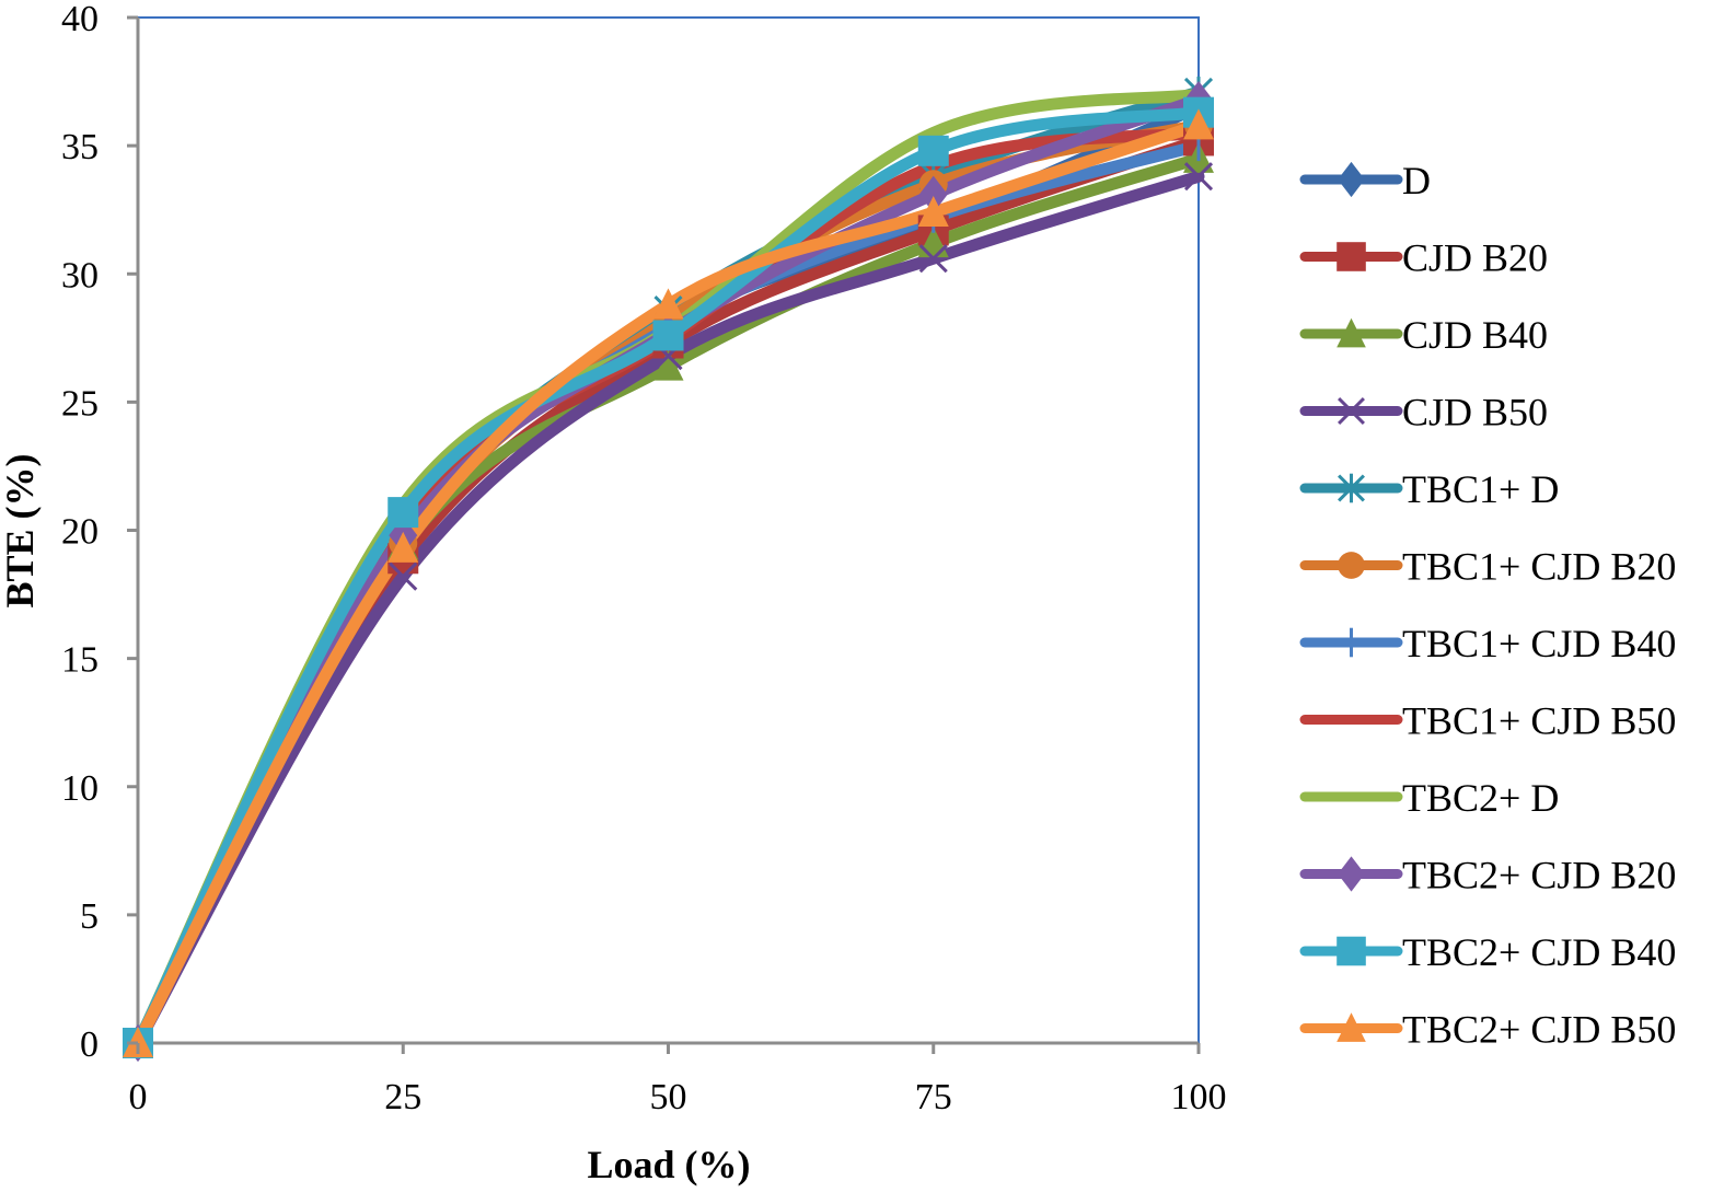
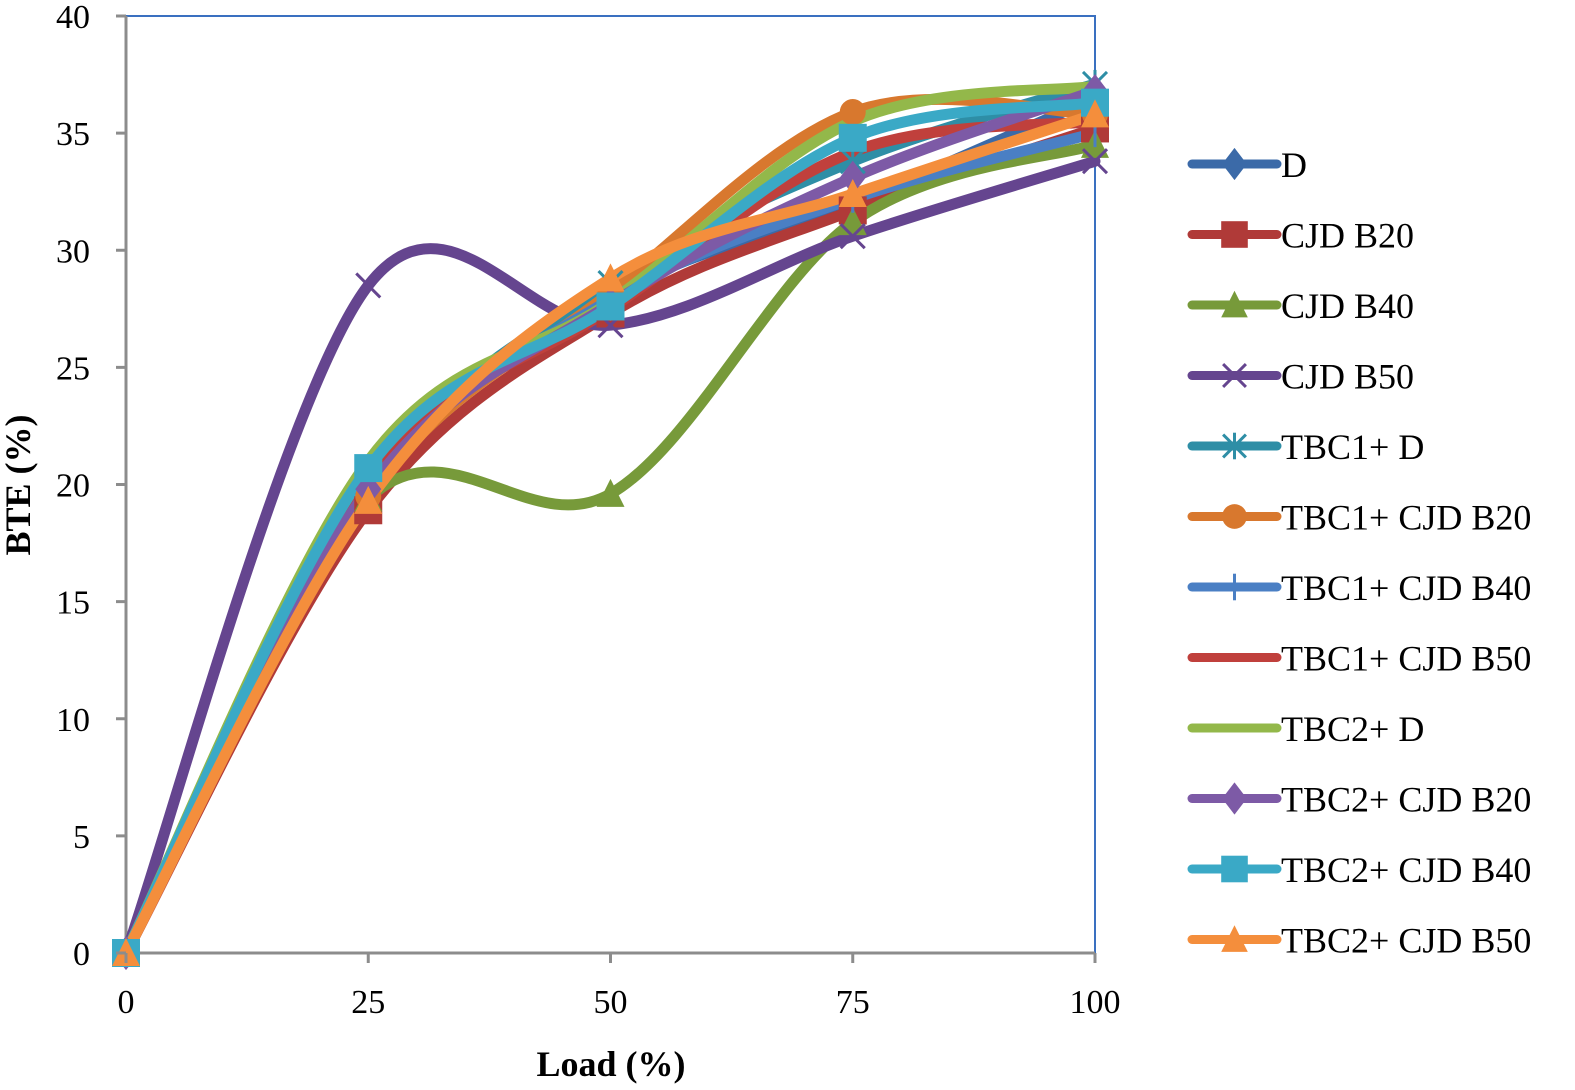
CJD B50/25: 18.2 -> 28.5
CJD B40/50: 26.4 -> 19.6
TBC1+ CJD B20/75: 33.5 -> 35.9
